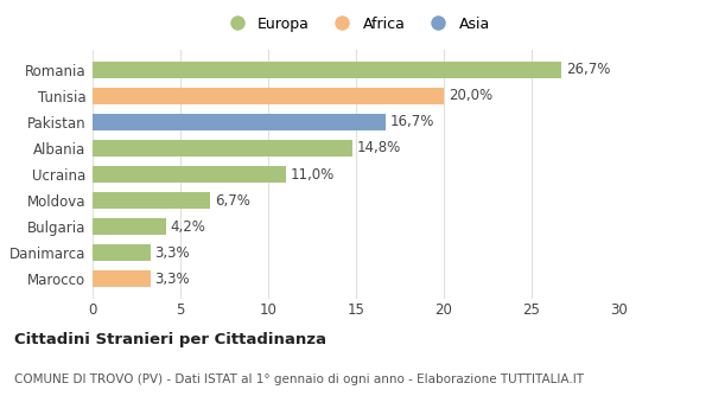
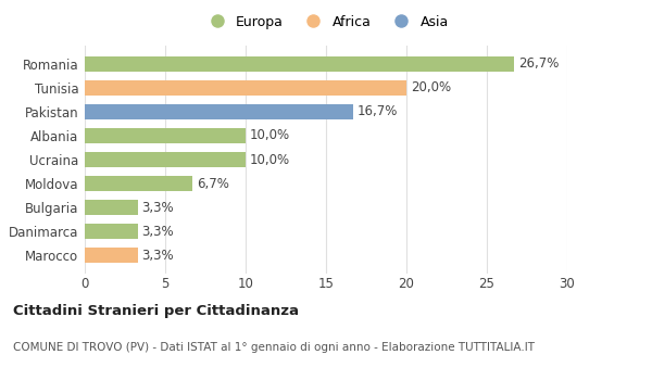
Albania: 14,8% -> 10,0%
Ucraina: 11,0% -> 10,0%
Bulgaria: 4,2% -> 3,3%
